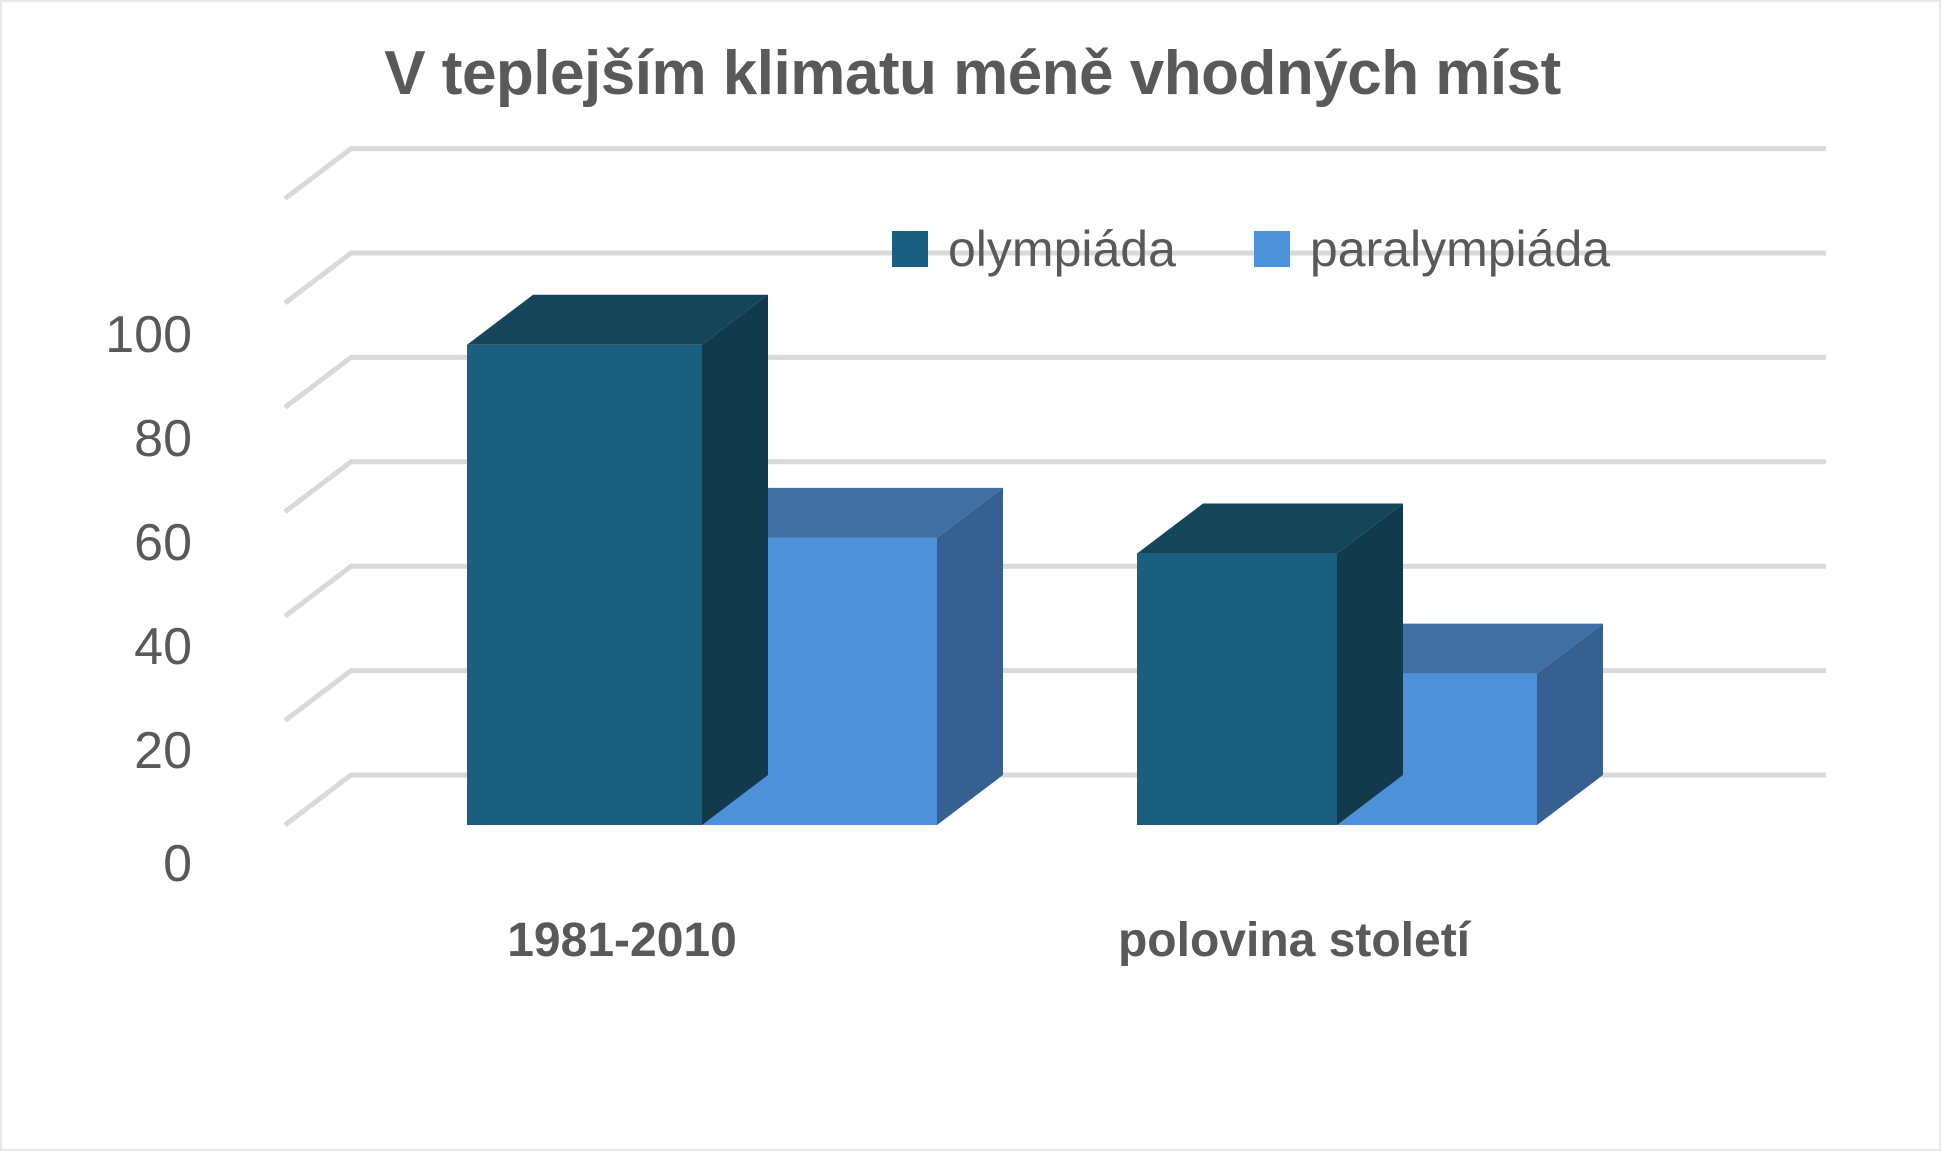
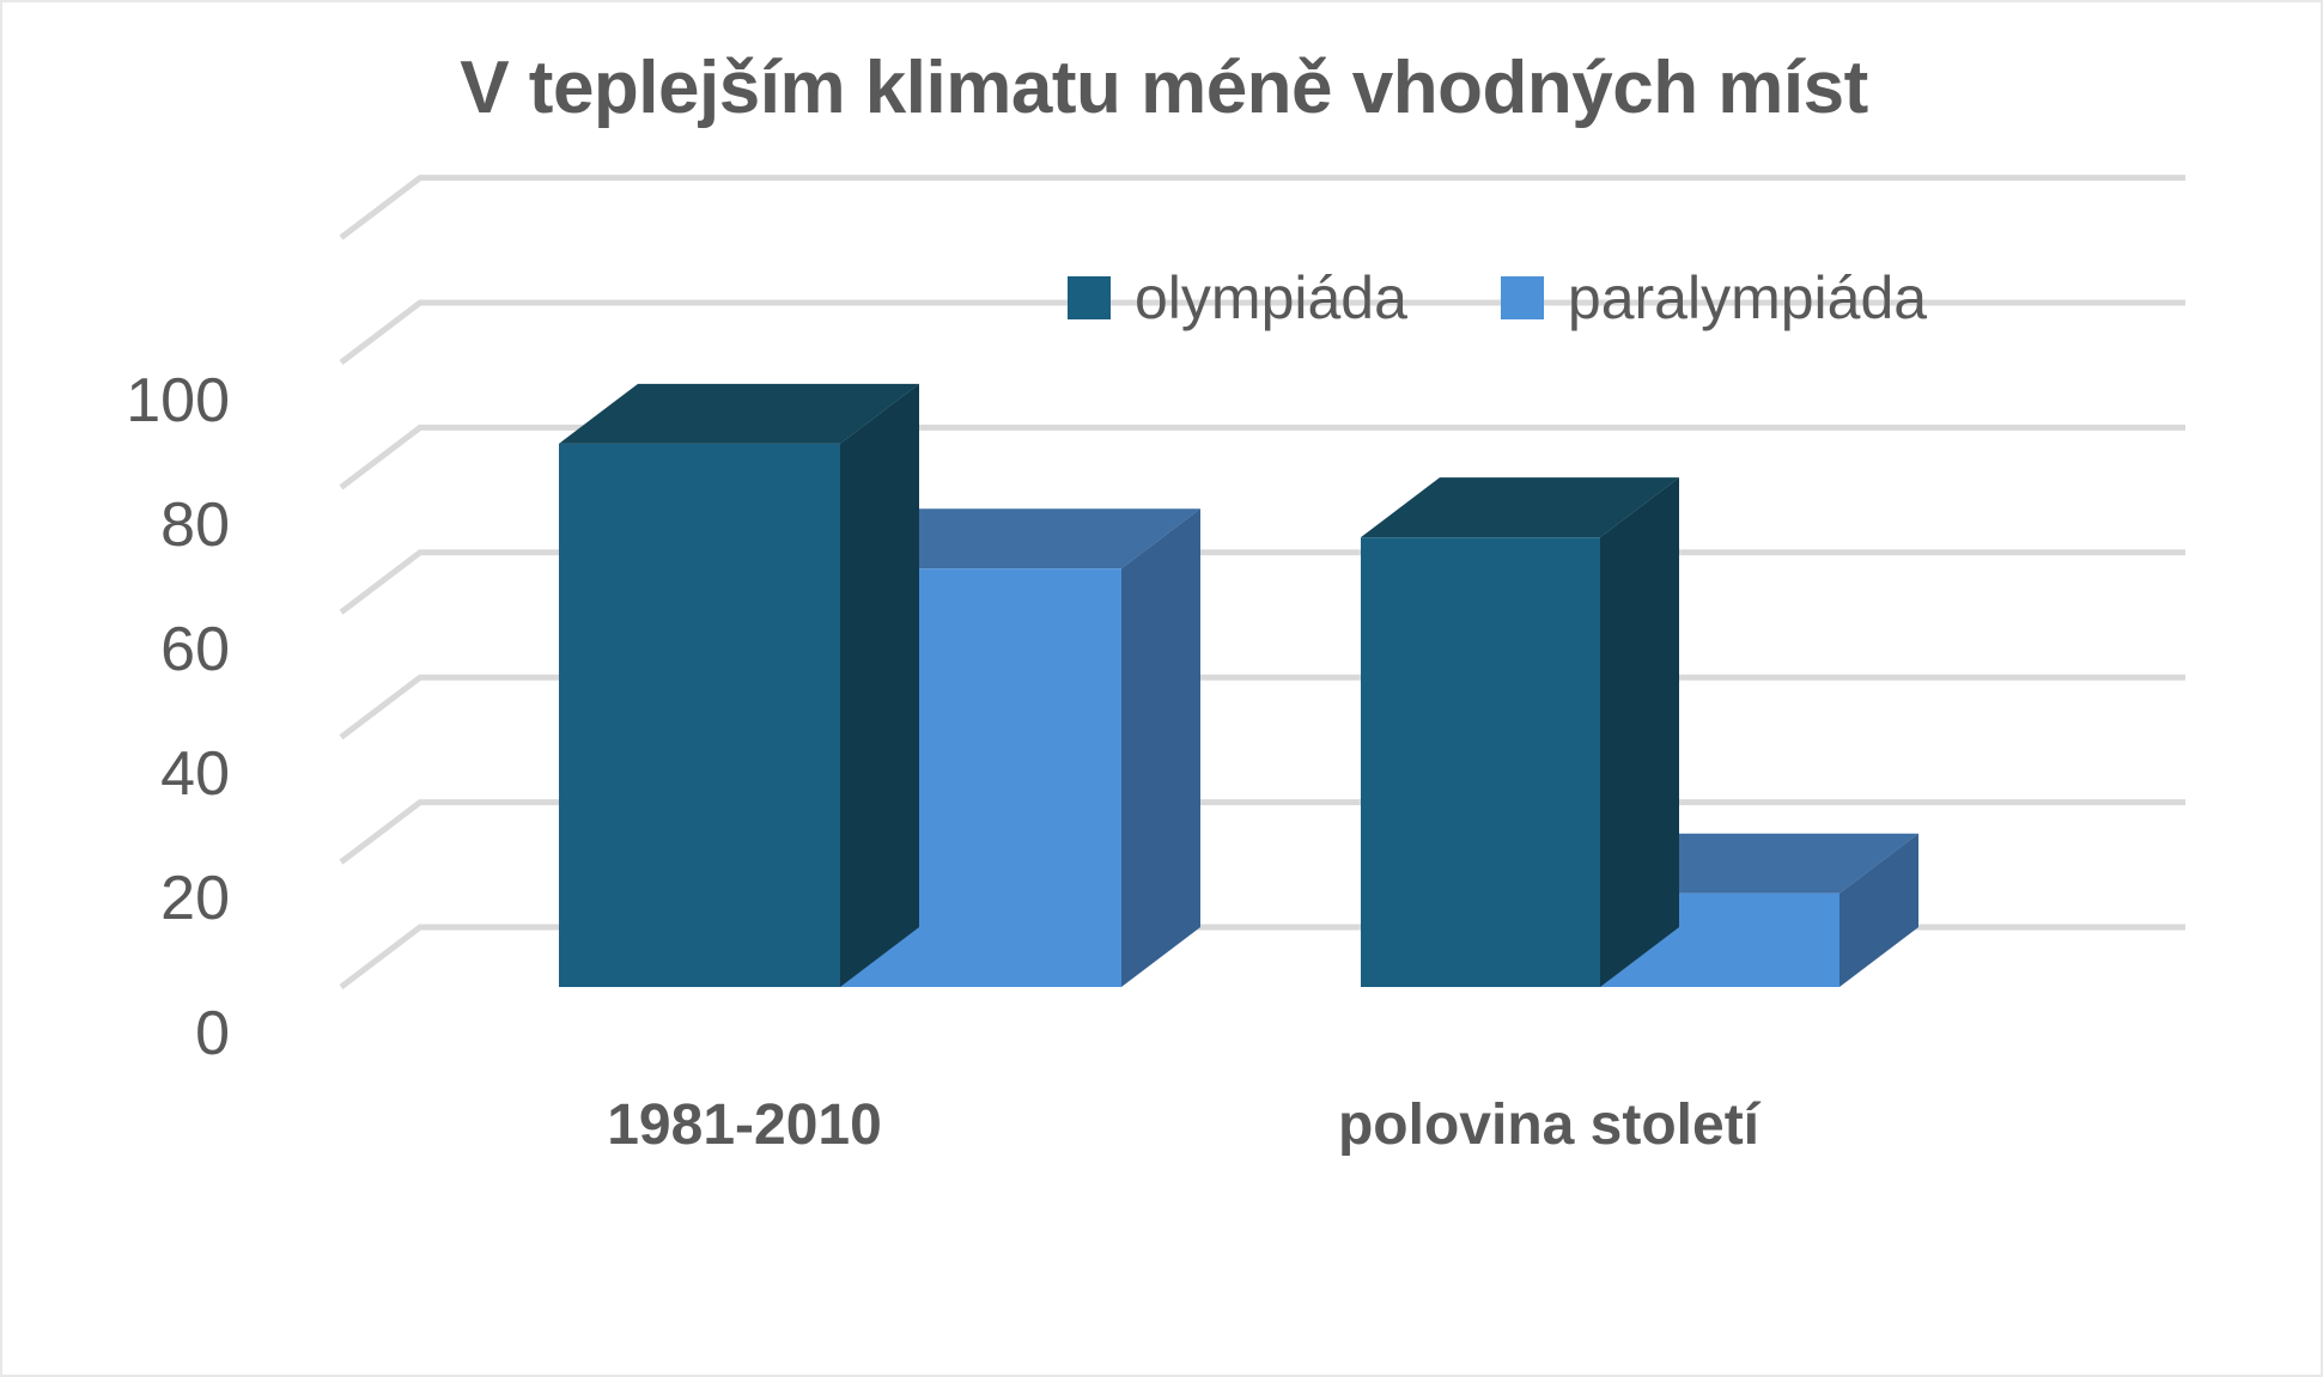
olympiáda/1981-2010: 92 -> 87
paralympiáda/1981-2010: 55 -> 67
olympiáda/polovina století: 52 -> 72
paralympiáda/polovina století: 29 -> 15
